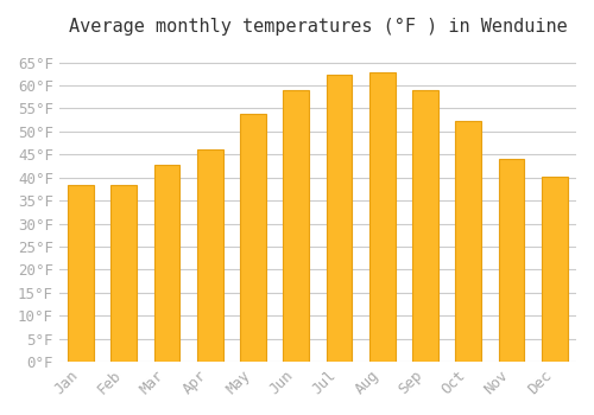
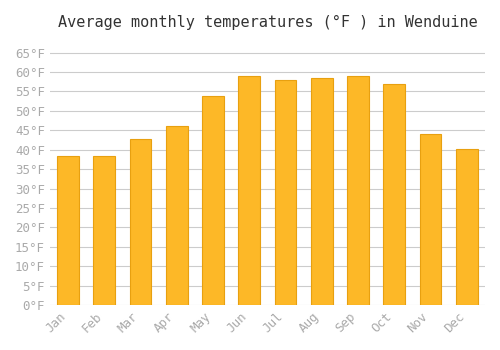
Jul: 62.2°F -> 58.0°F
Aug: 62.8°F -> 58.5°F
Oct: 52.2°F -> 57.0°F
